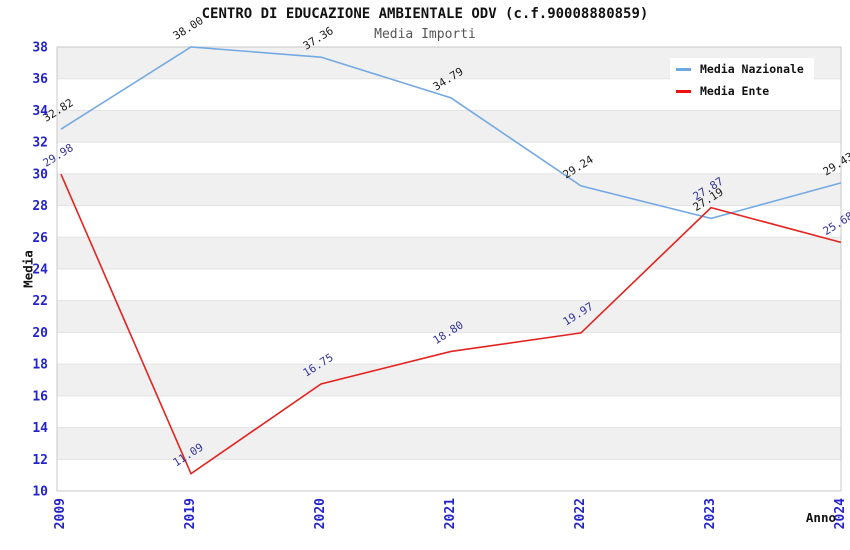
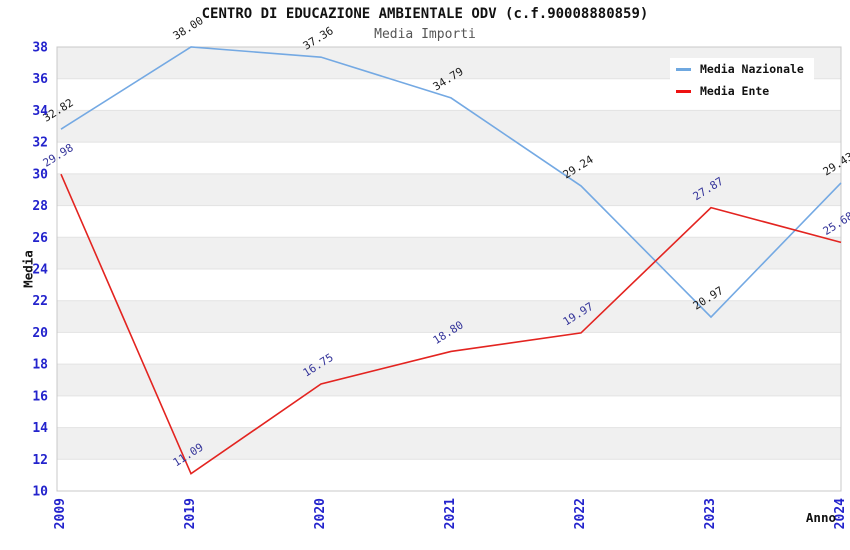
Media Nazionale/2023: 27.19 -> 20.97
